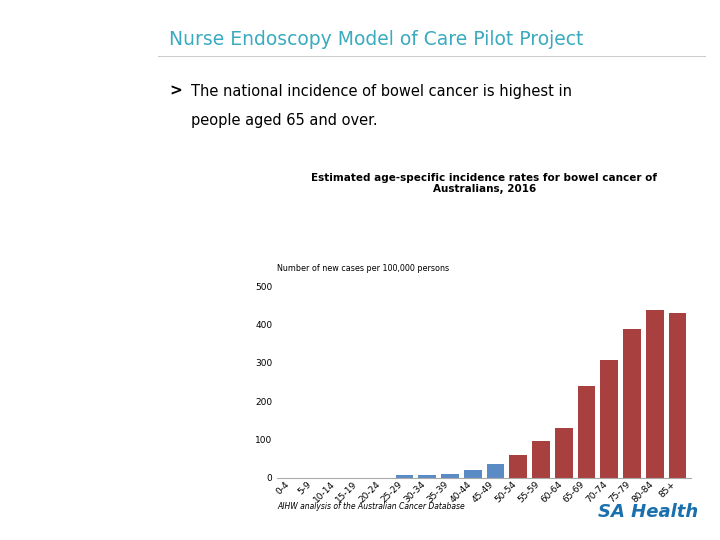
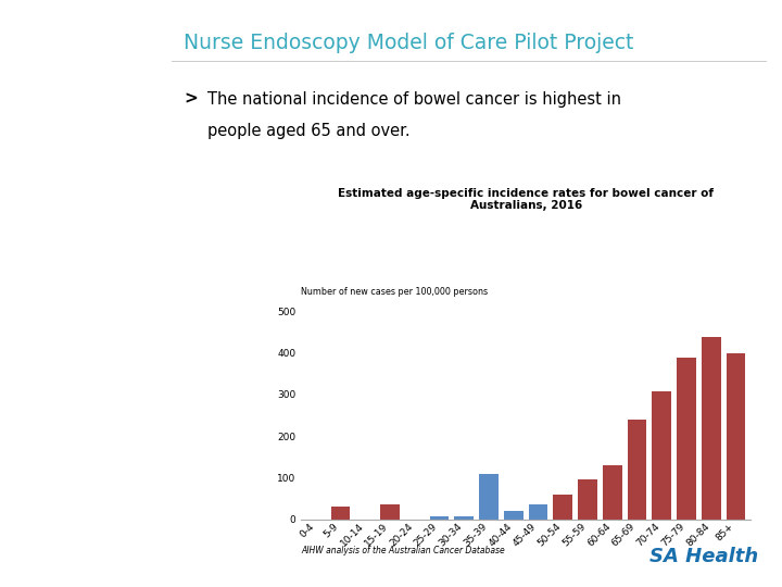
5-9: 0 -> 30
15-19: 0 -> 35
35-39: 10 -> 110
85+: 430 -> 400
